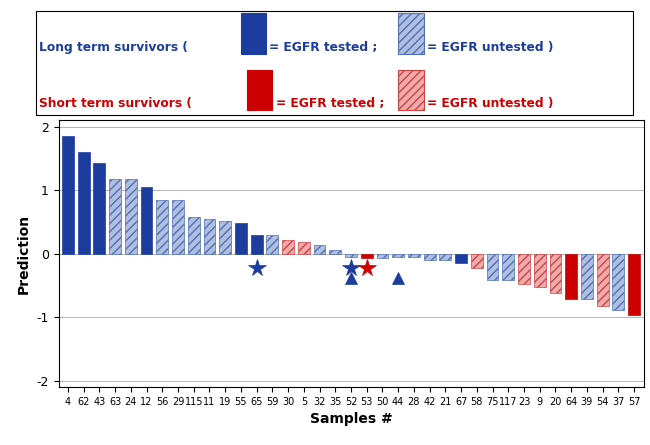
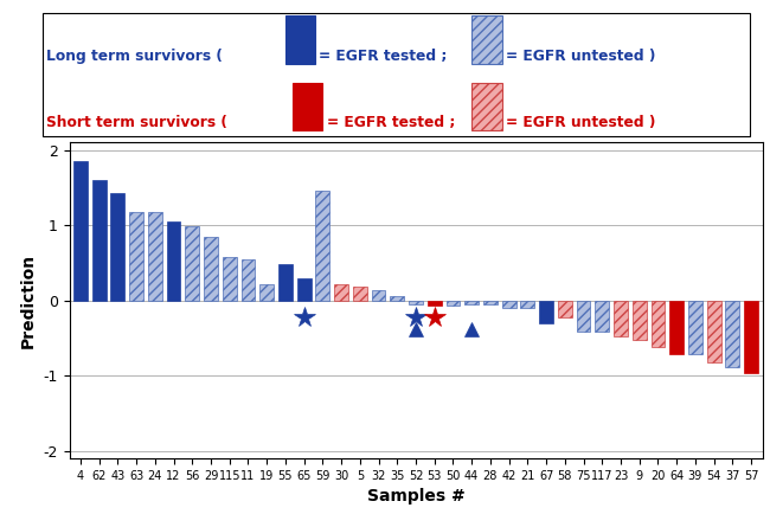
56: 0.85 -> 0.98
19: 0.52 -> 0.22
59: 0.30 -> 1.46
67: -0.15 -> -0.30
